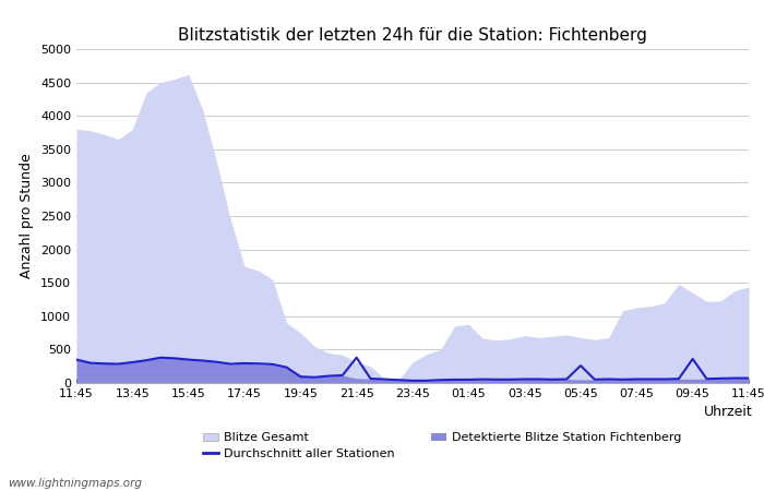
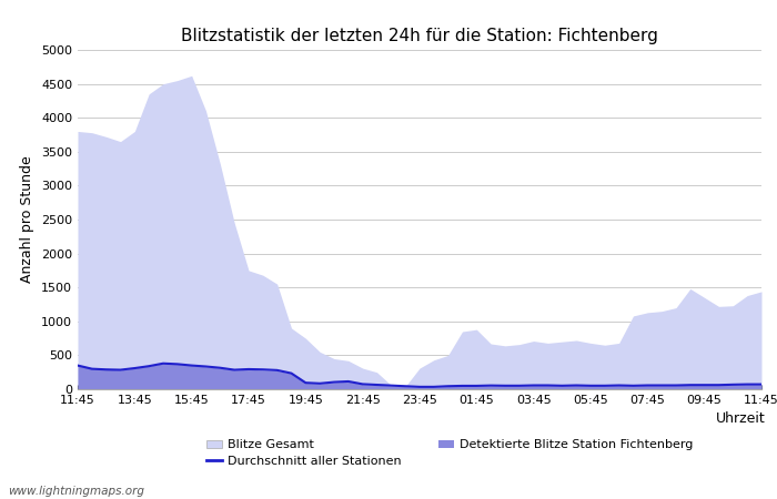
Durchschnitt aller Stationen/21:45: 380 -> 80
Durchschnitt aller Stationen/05:45: 260 -> 50
Durchschnitt aller Stationen/09:45: 360 -> 60
